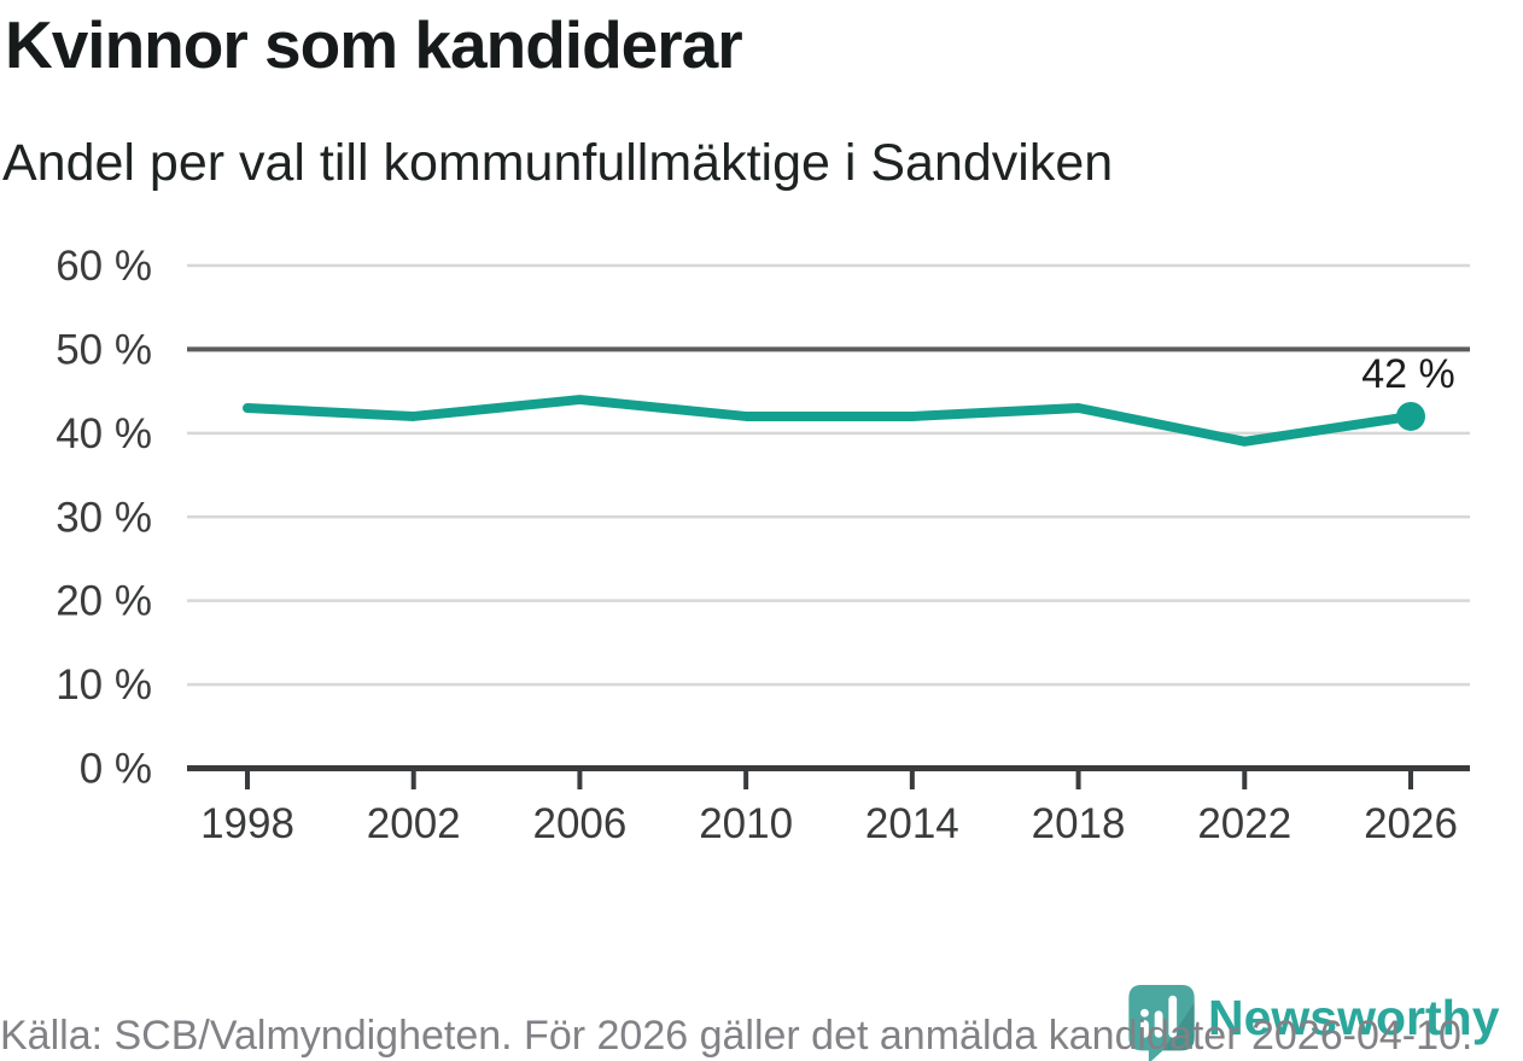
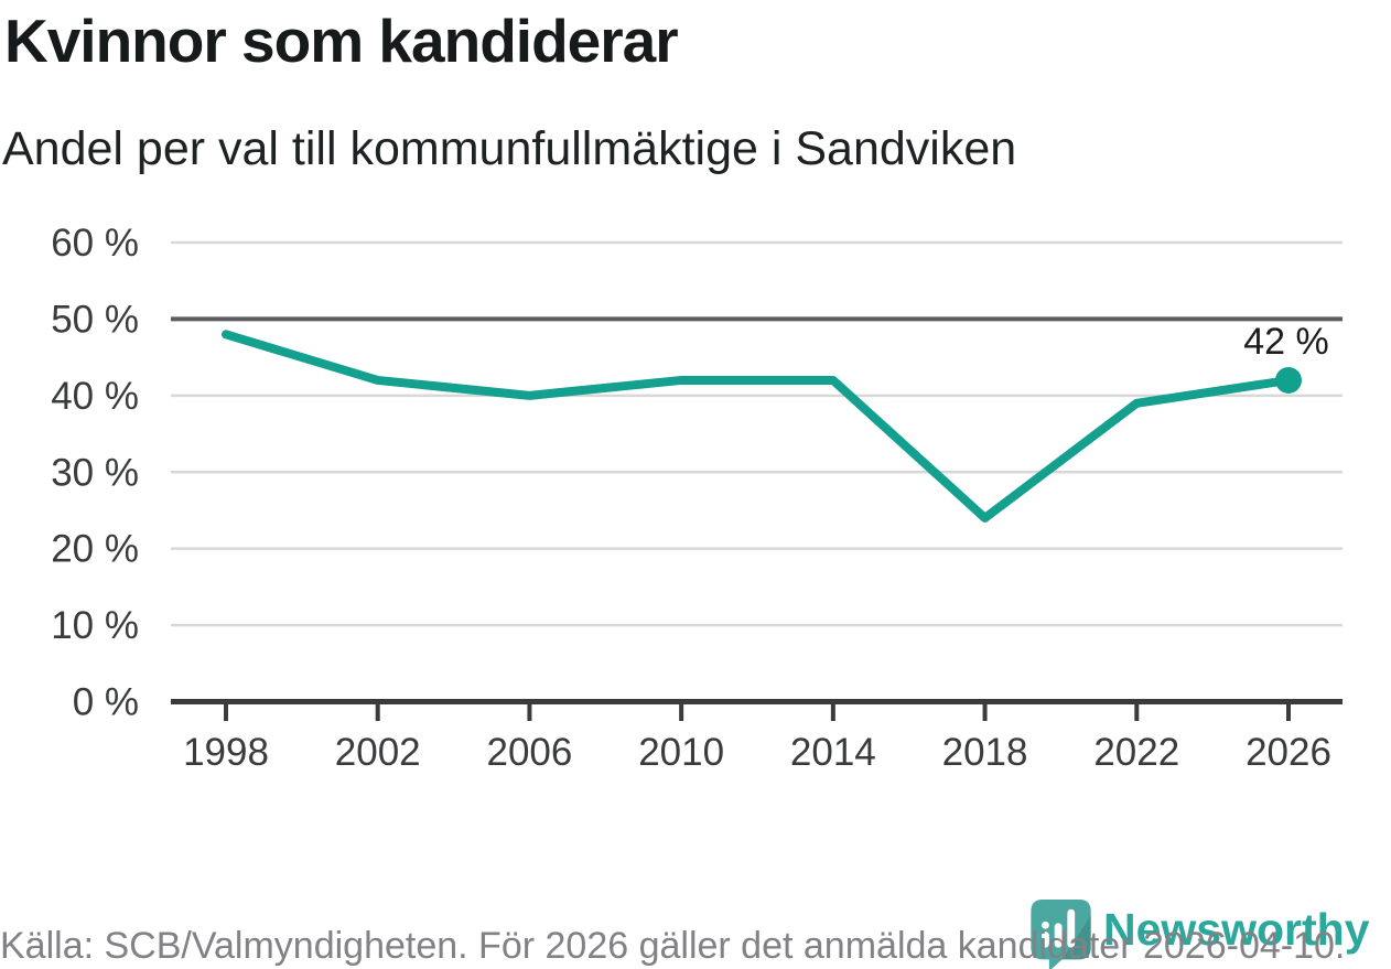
1998: 43% -> 48%
2006: 44% -> 40%
2018: 43% -> 24%
